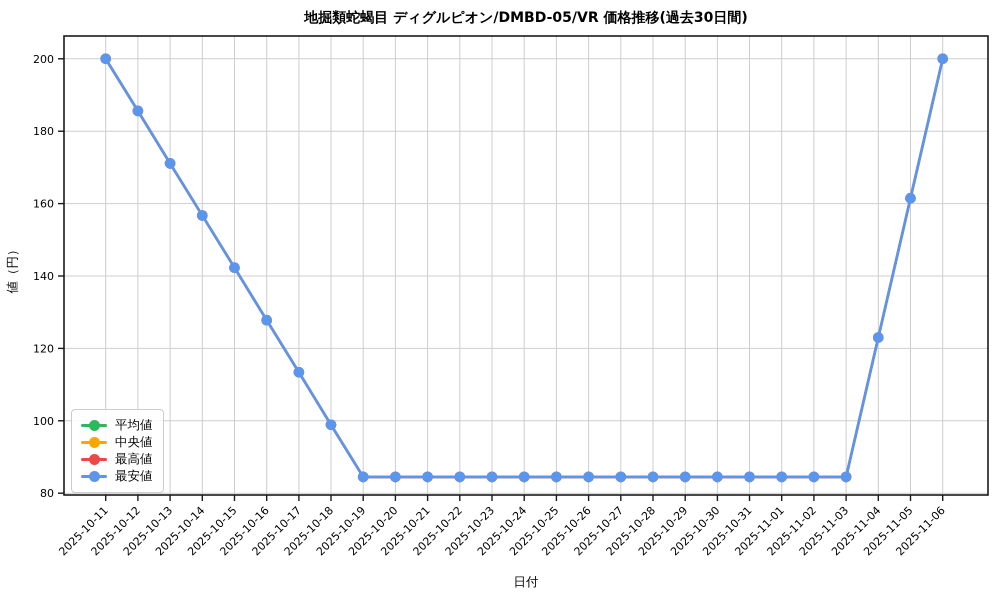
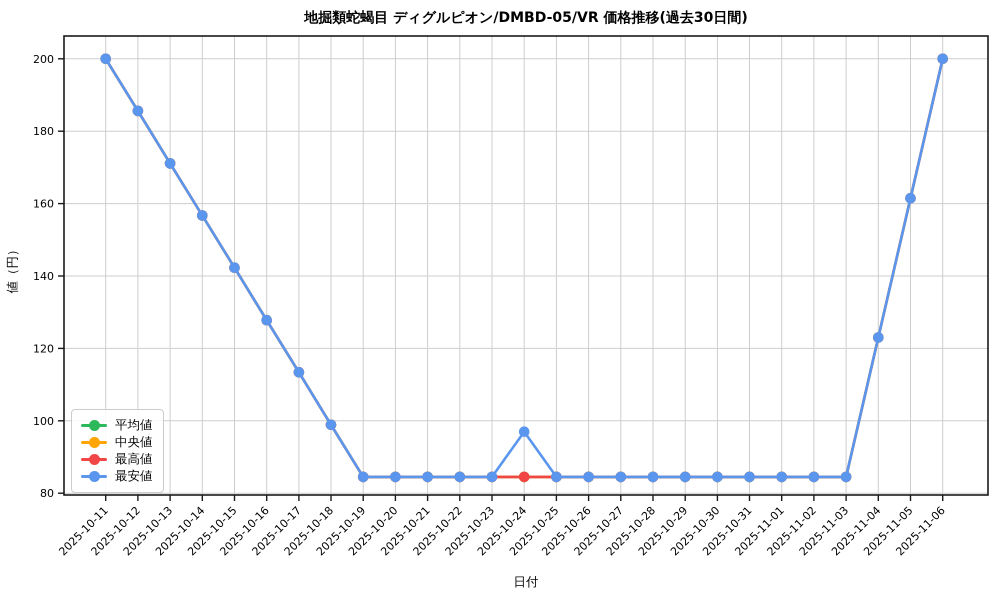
最安値/2025-10-24: 84 -> 97
